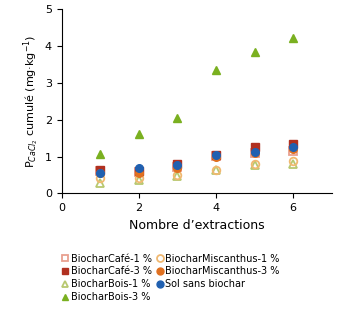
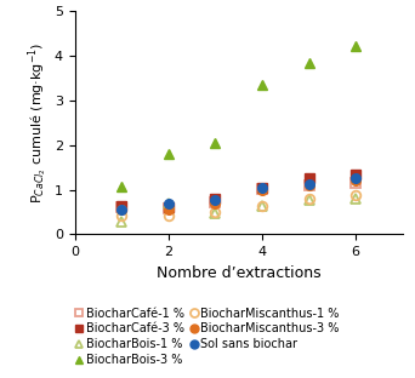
BiocharBois-1 %/2: 0.37 -> 0.70
BiocharBois-3 %/2: 1.62 -> 1.80
